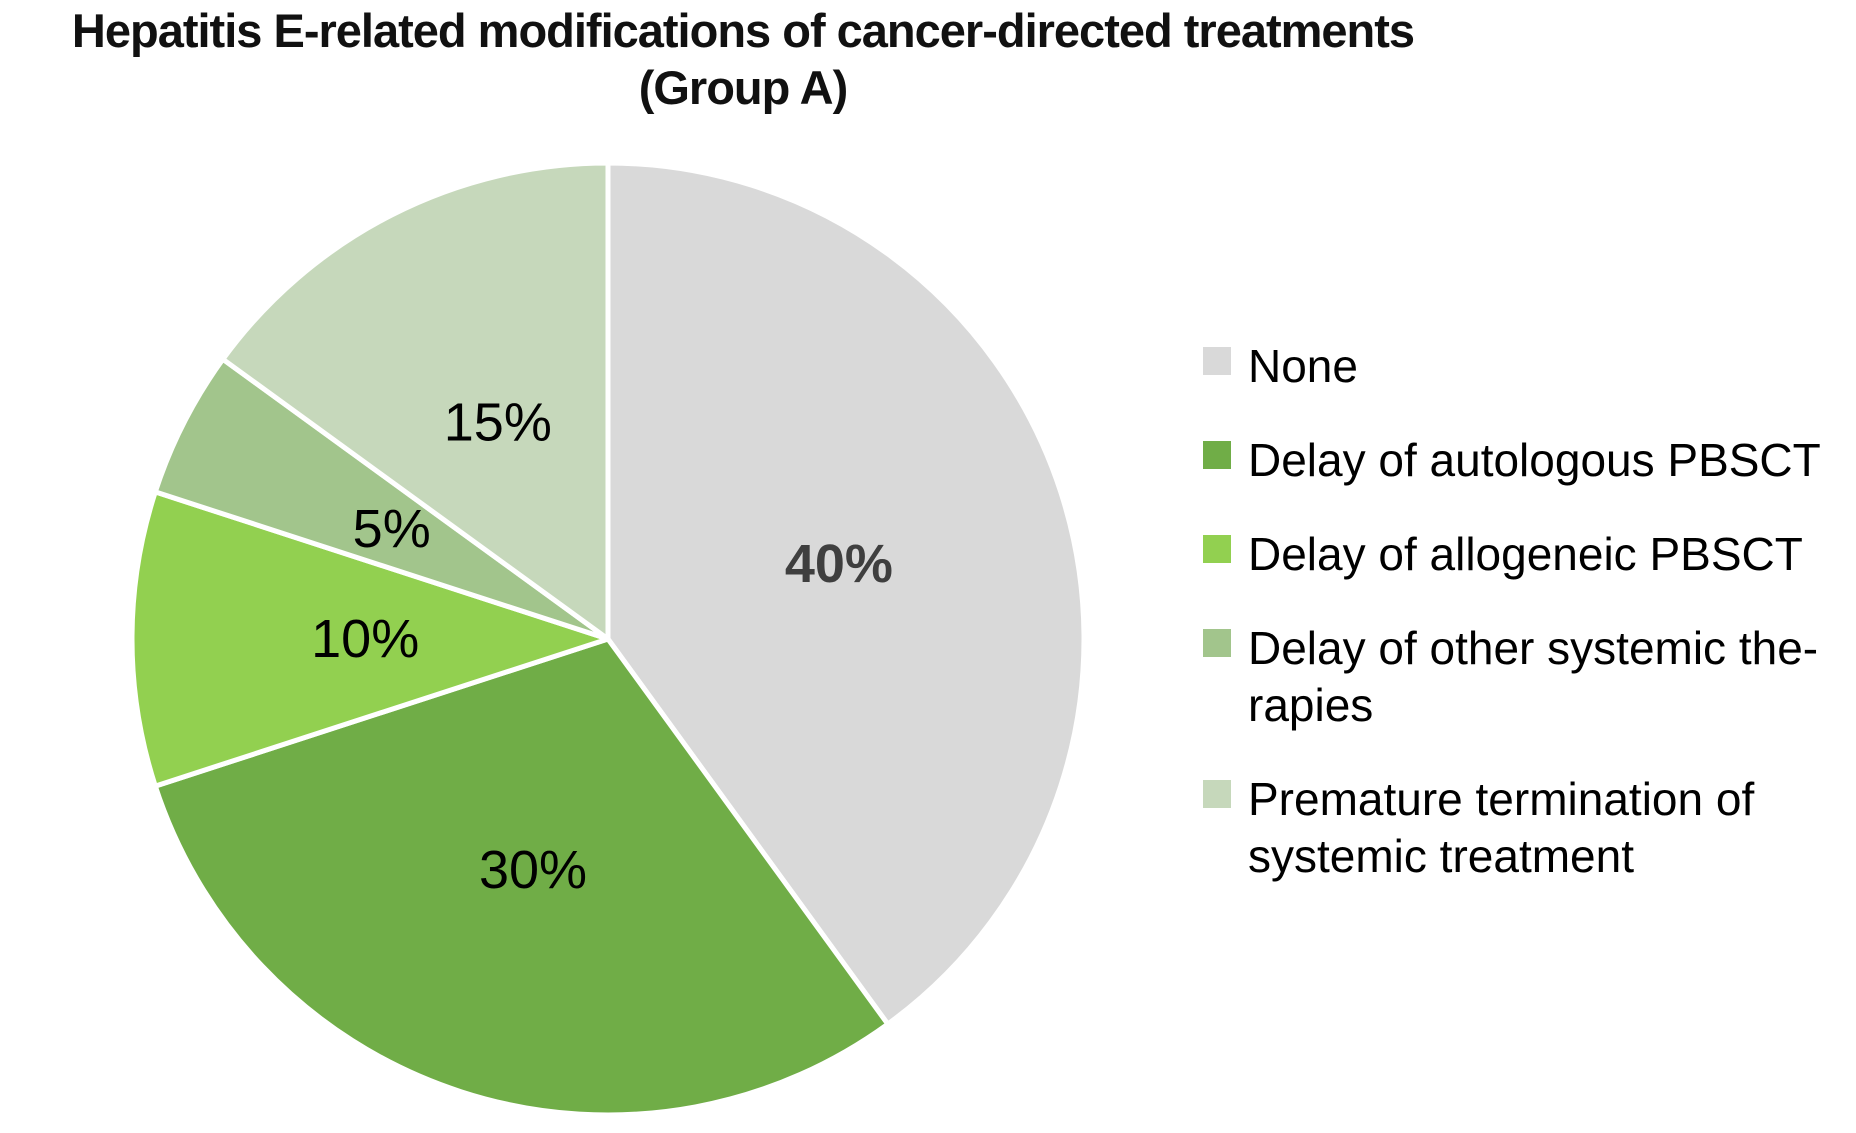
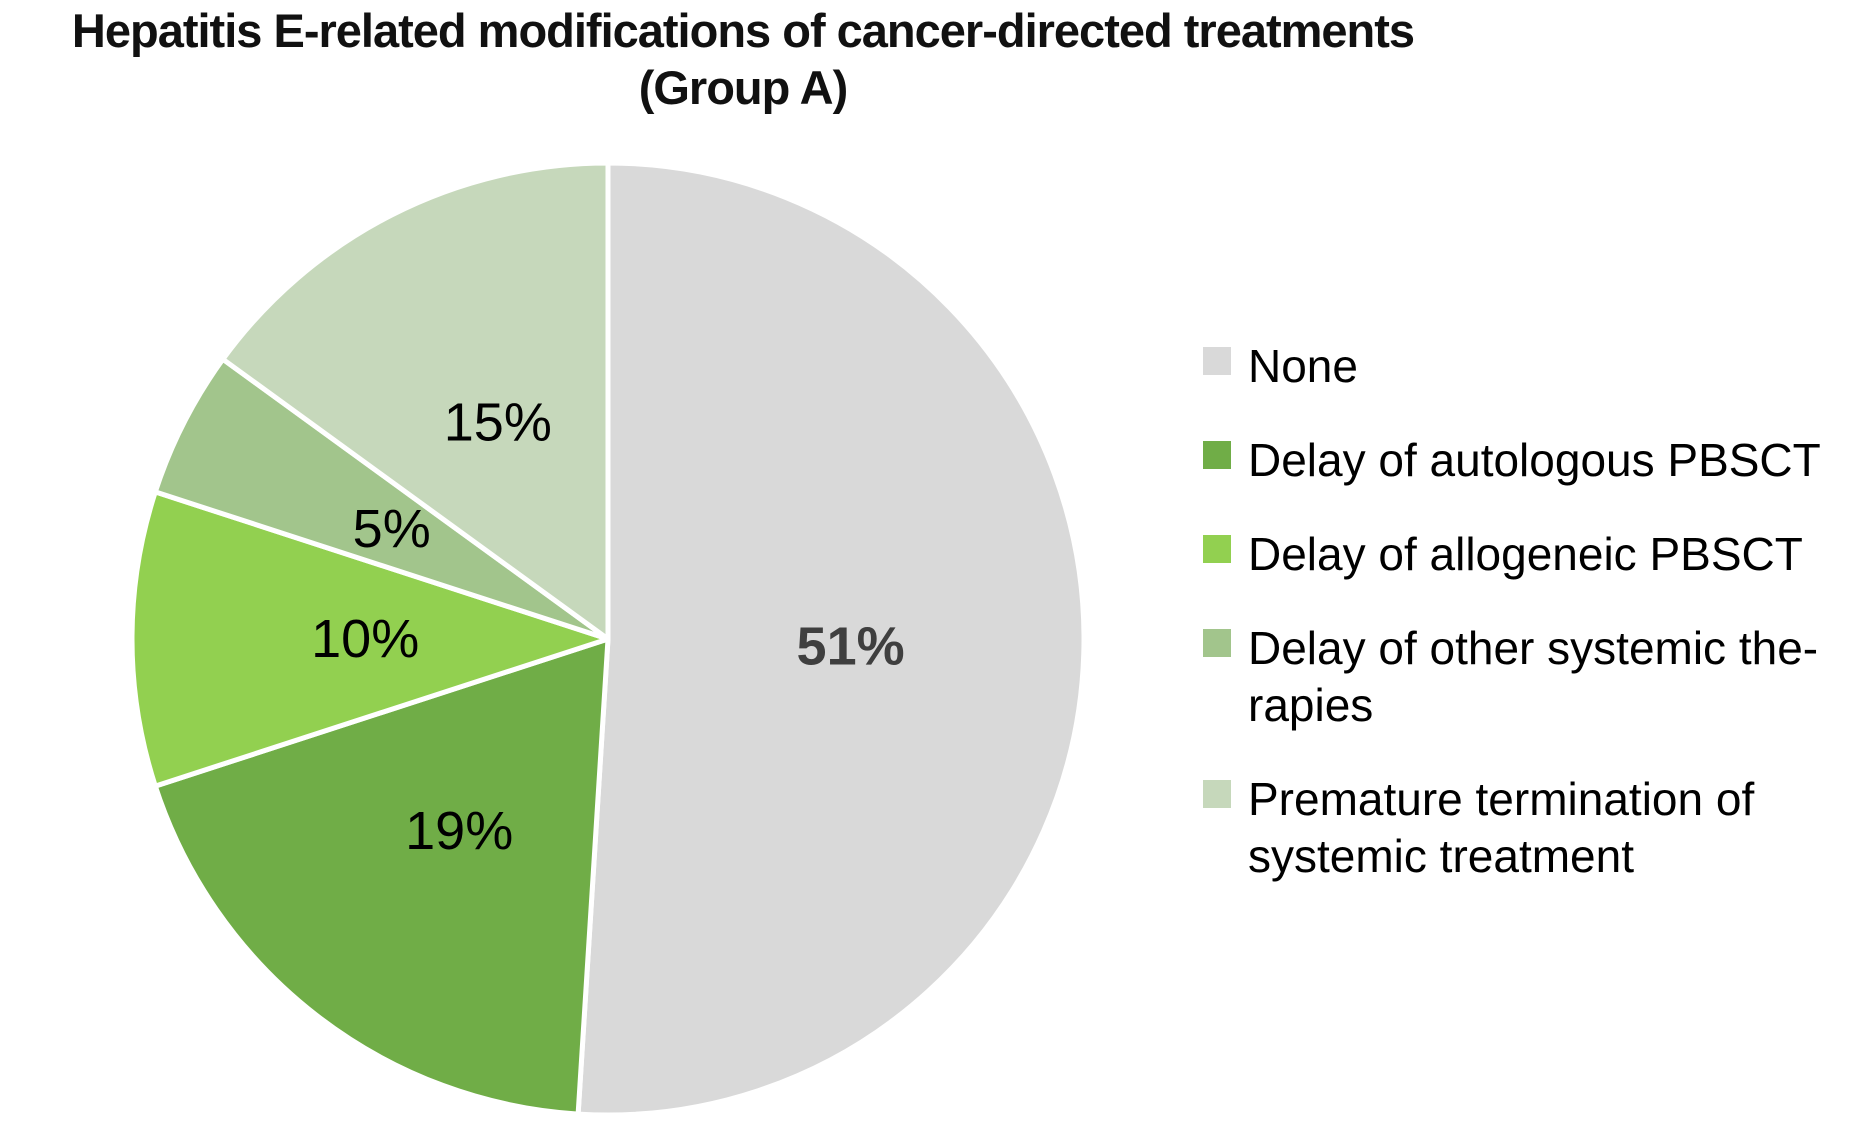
None: 40% -> 51%
Delay of autologous PBSCT: 30% -> 19%
